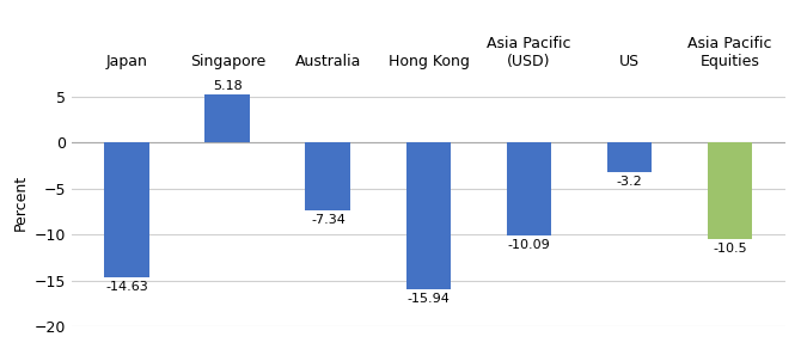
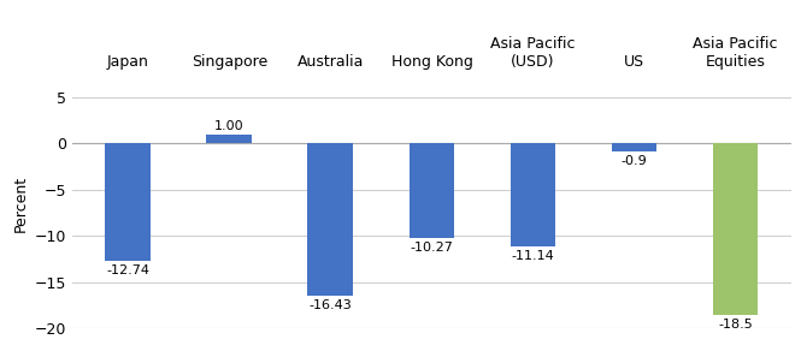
Japan: -14.63 -> -12.74
Singapore: 5.18 -> 1.00
Australia: -7.34 -> -16.43
Hong Kong: -15.94 -> -10.27
Asia Pacific (USD): -10.09 -> -11.14
US: -3.2 -> -0.9
Asia Pacific Equities: -10.5 -> -18.5
